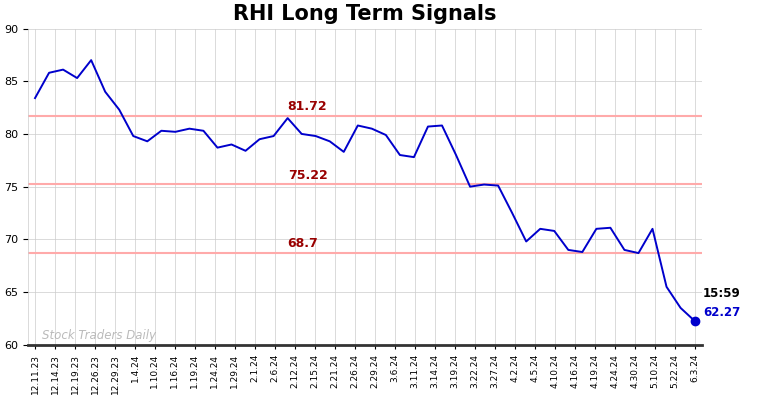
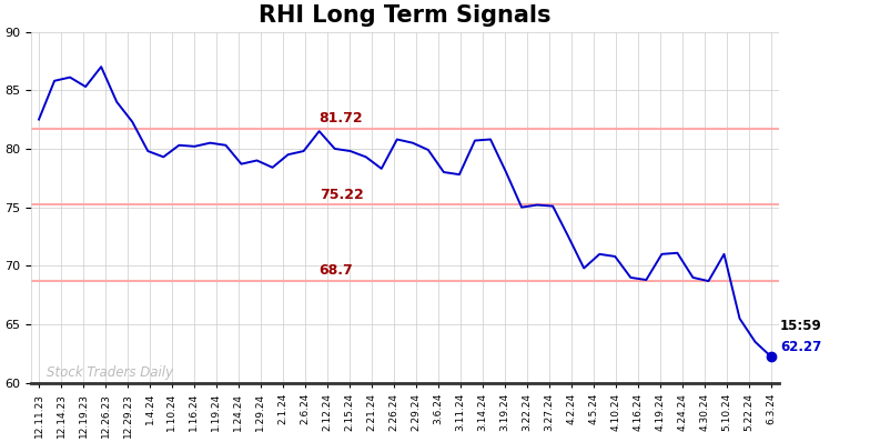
12.11.23: 83.4 -> 82.5
